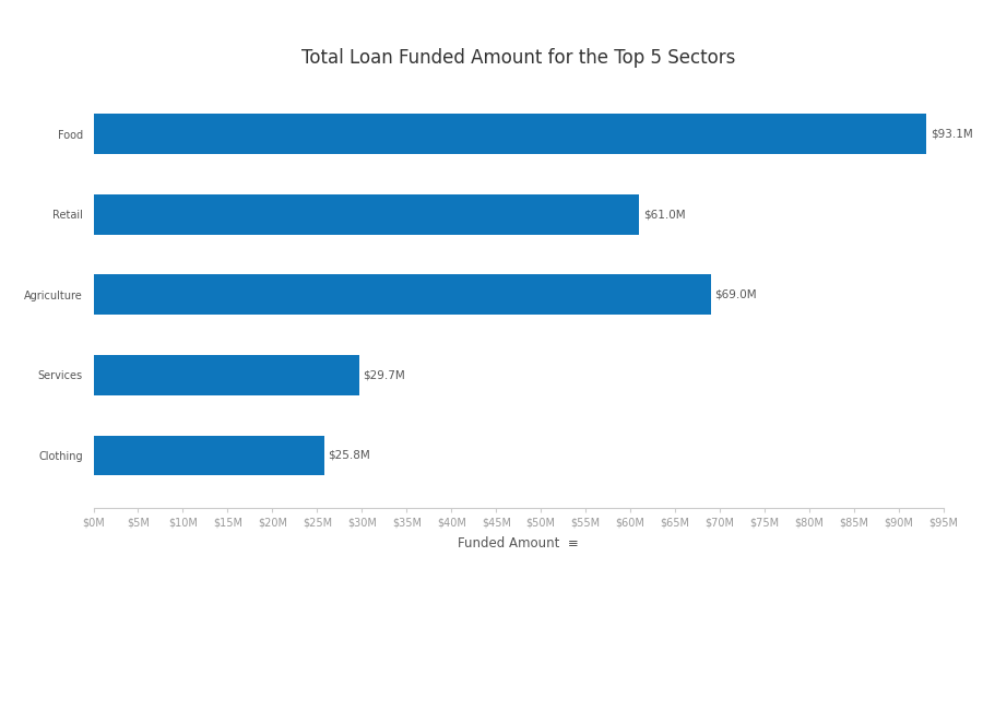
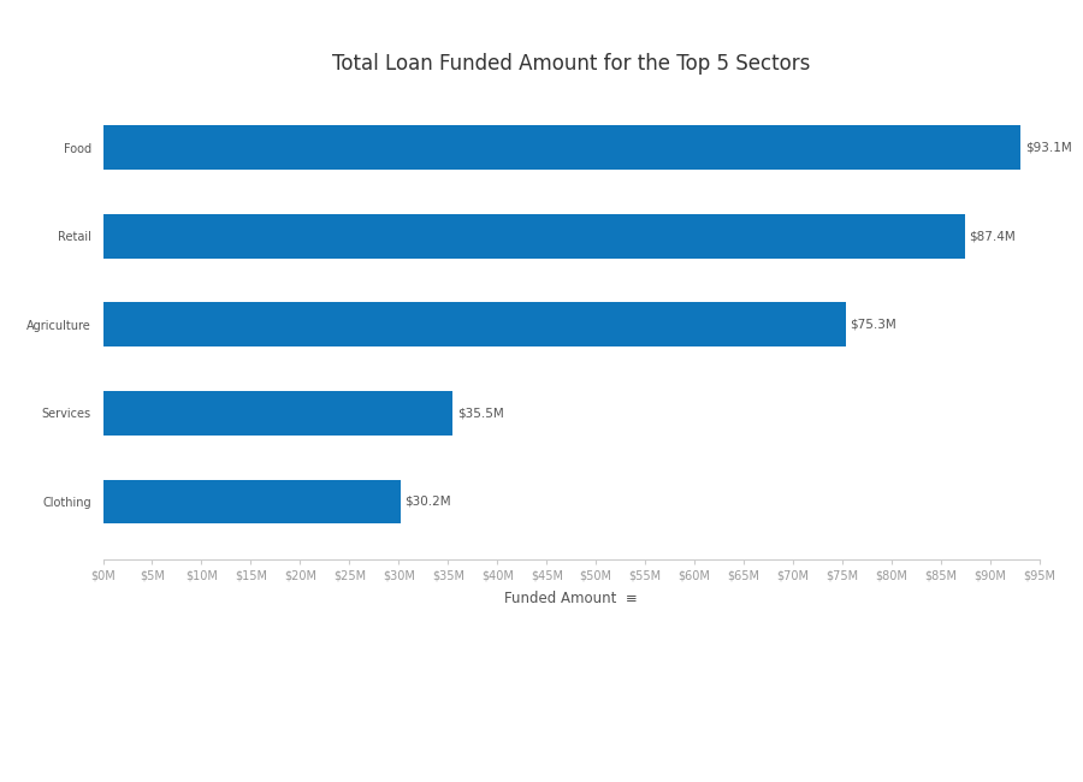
Retail: $61.0M -> $87.4M
Agriculture: $69.0M -> $75.3M
Services: $29.7M -> $35.5M
Clothing: $25.8M -> $30.2M
